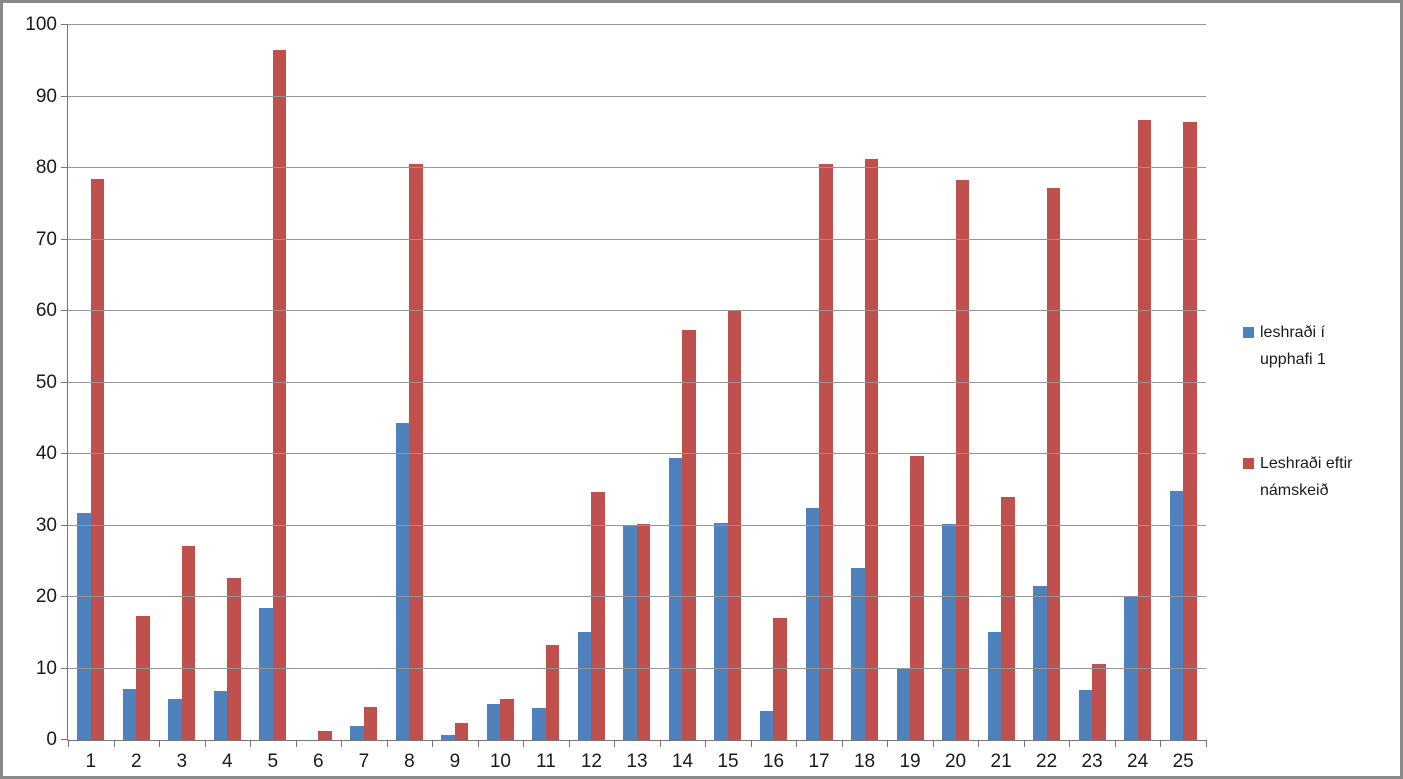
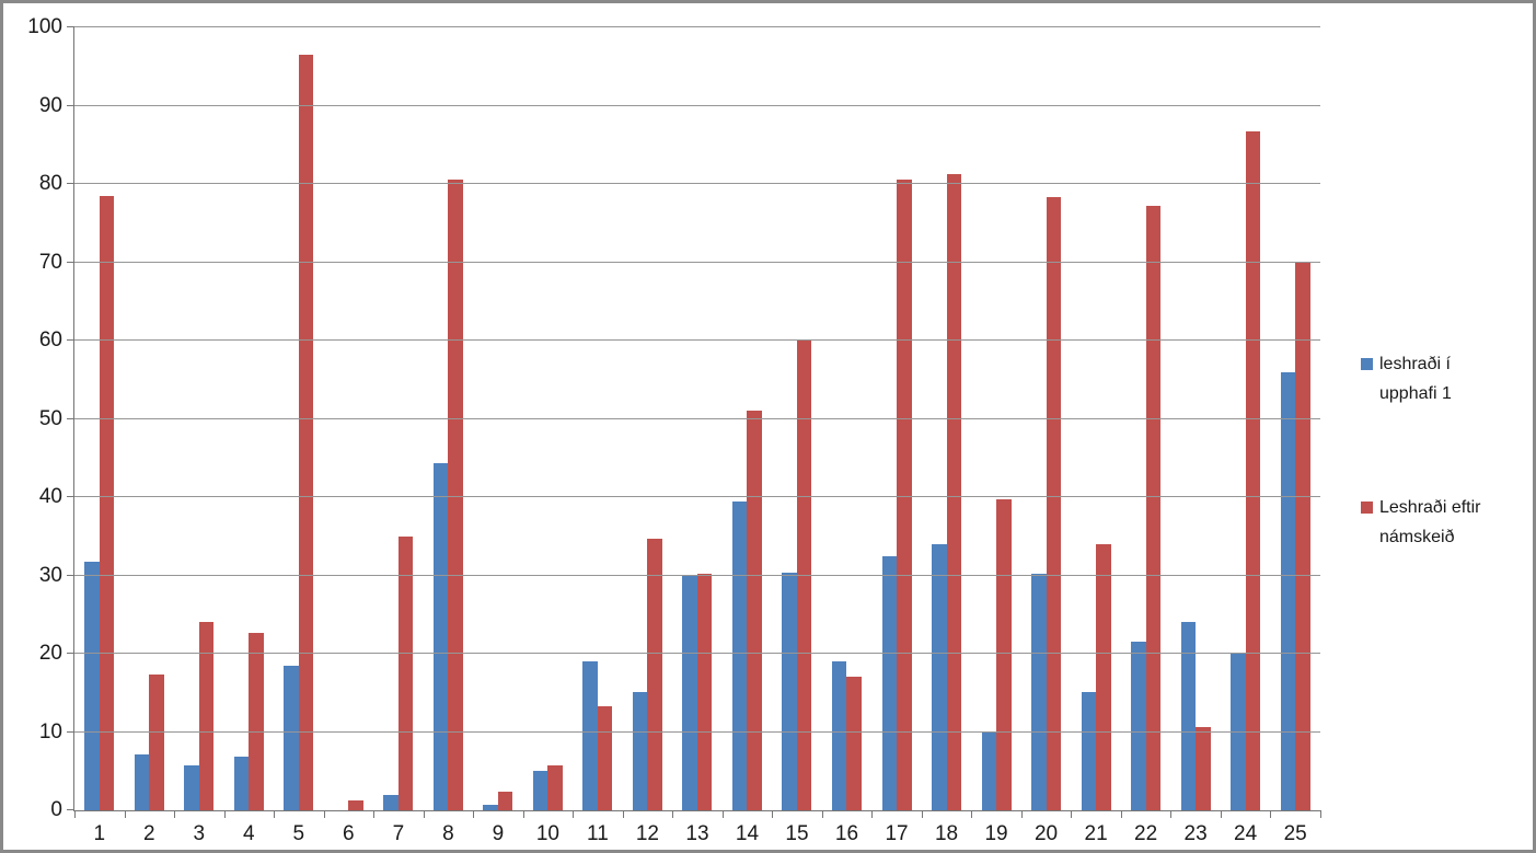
Leshraði eftir námskeið/3: 27 -> 24
Leshraði eftir námskeið/7: 5 -> 35
leshraði í upphafi 1/11: 4 -> 19
Leshraði eftir námskeið/14: 57 -> 51
leshraði í upphafi 1/16: 4 -> 19
leshraði í upphafi 1/18: 24 -> 34
leshraði í upphafi 1/23: 7 -> 24
leshraði í upphafi 1/25: 35 -> 56
Leshraði eftir námskeið/25: 86 -> 70
